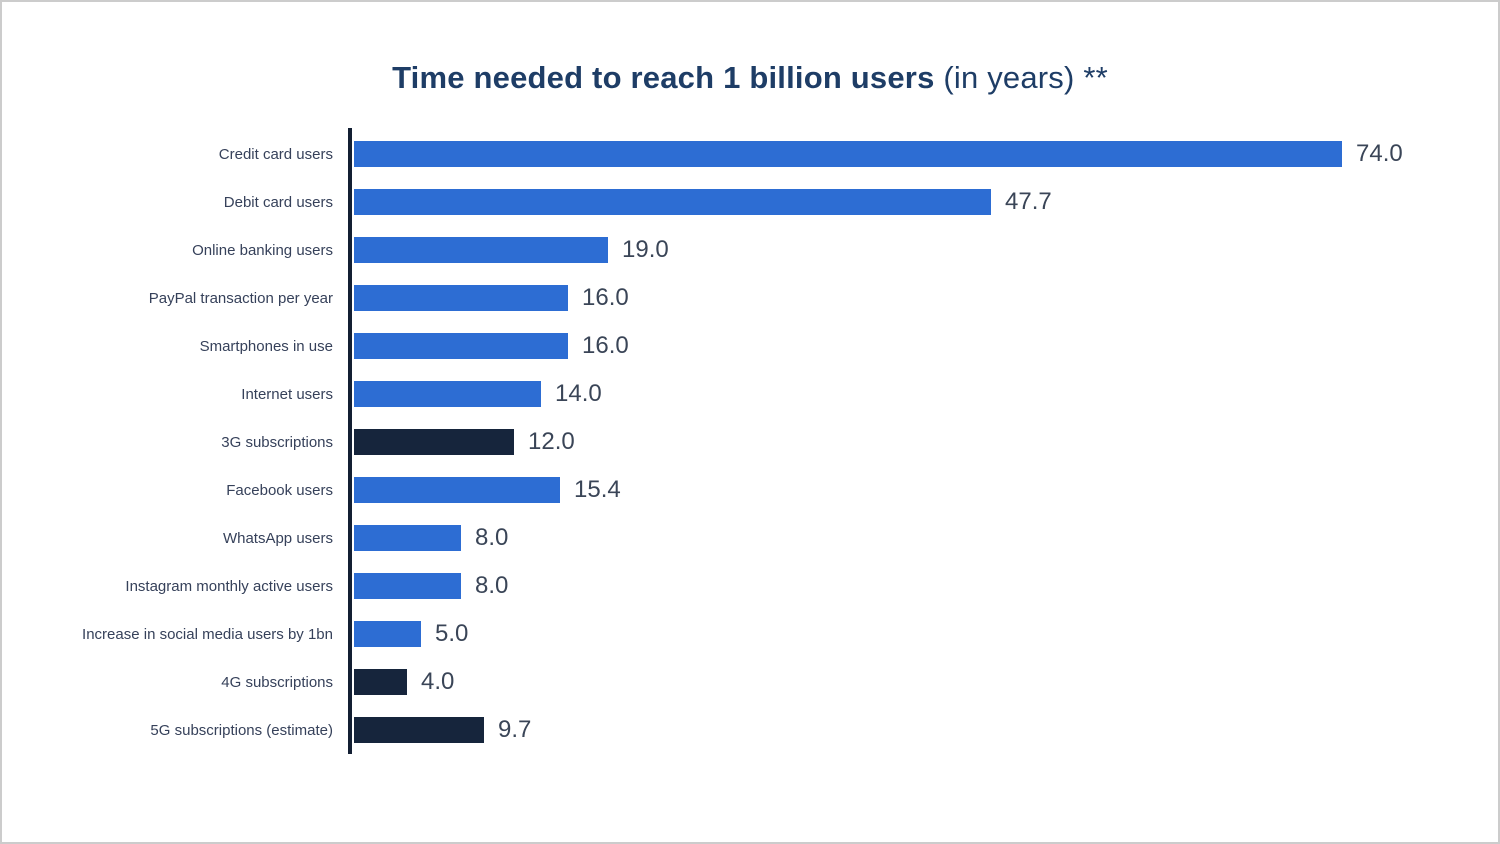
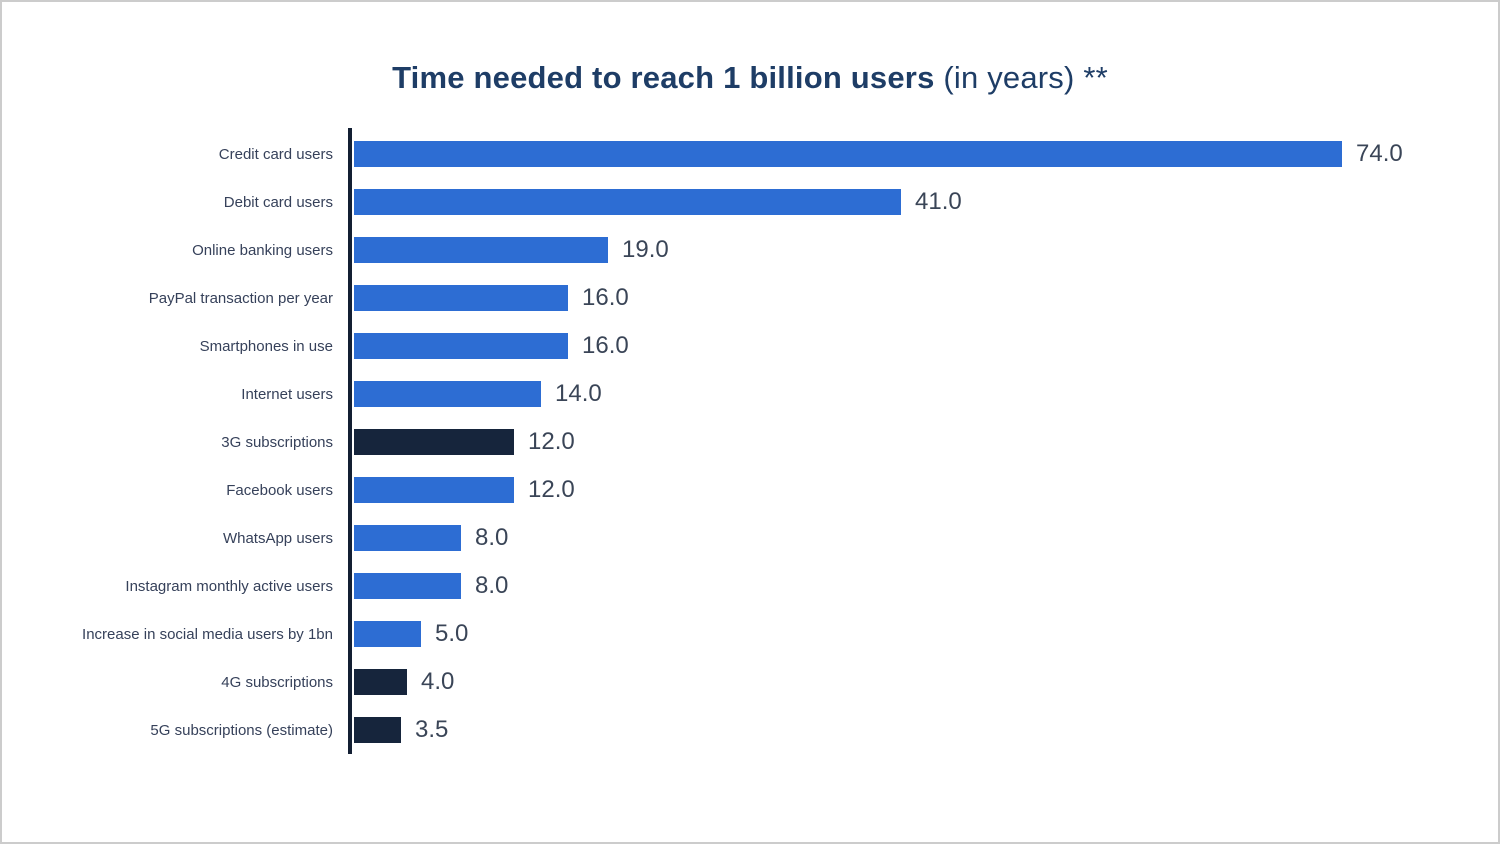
Debit card users: 47.7 -> 41.0
Facebook users: 15.4 -> 12.0
5G subscriptions (estimate): 9.7 -> 3.5
